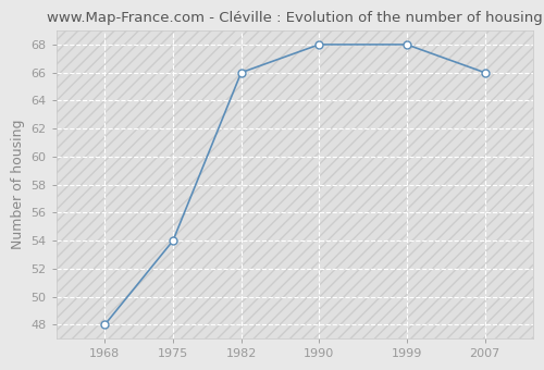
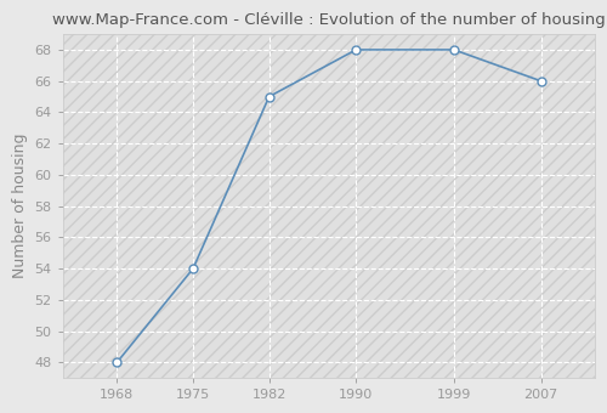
1982: 66 -> 65
